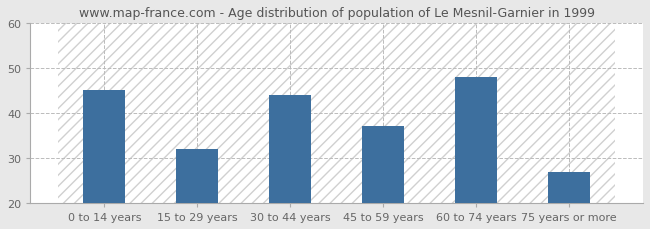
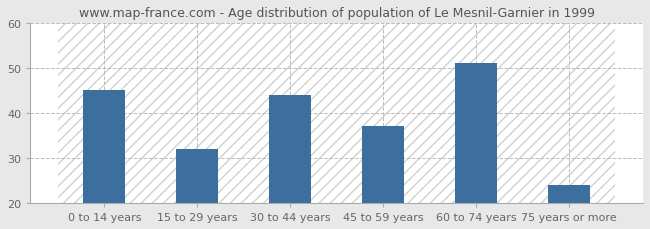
60 to 74 years: 48 -> 51
75 years or more: 27 -> 24
